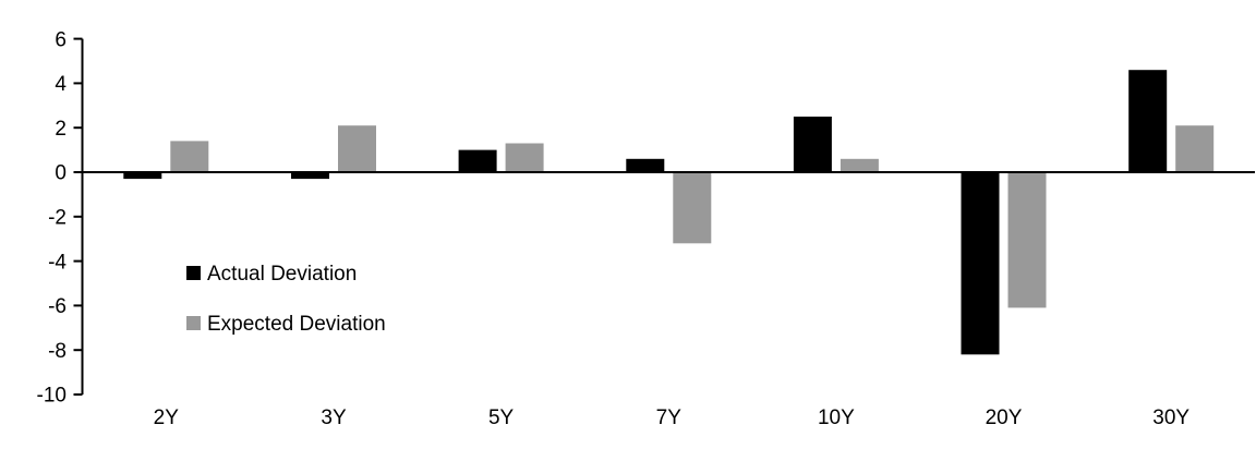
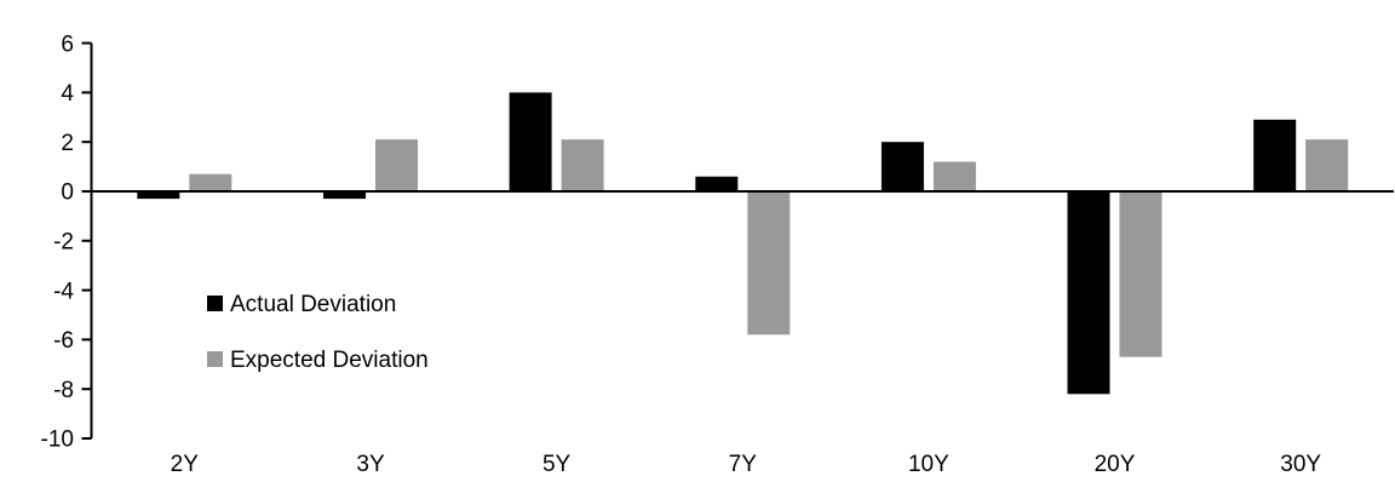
Expected Deviation/2Y: 1.4 -> 0.7
Actual Deviation/5Y: 1.0 -> 4.0
Expected Deviation/5Y: 1.3 -> 2.1
Expected Deviation/7Y: -3.2 -> -5.8
Actual Deviation/10Y: 2.5 -> 2.0
Expected Deviation/10Y: 0.6 -> 1.2
Expected Deviation/20Y: -6.1 -> -6.7
Actual Deviation/30Y: 4.6 -> 2.9
